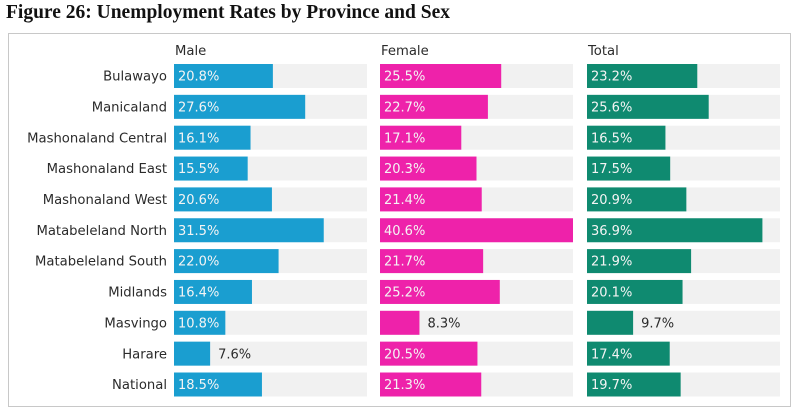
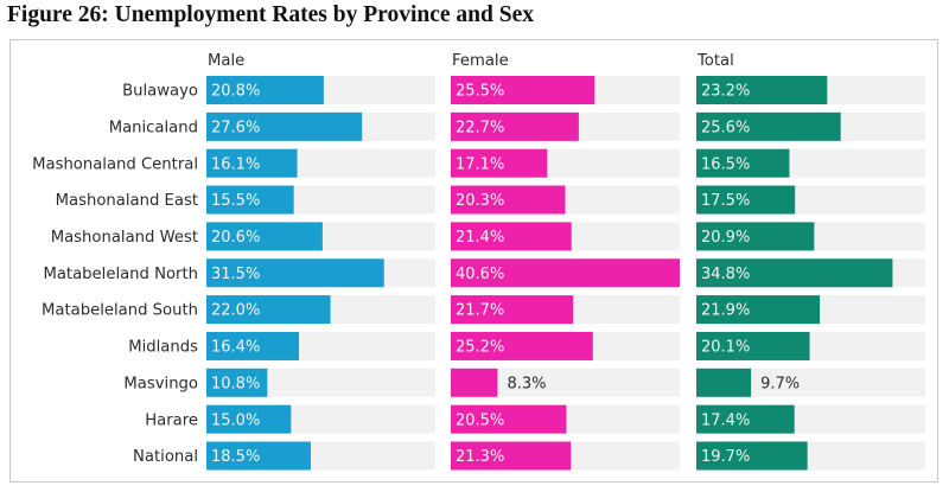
Total/Matabeleland North: 36.9% -> 34.8%
Male/Harare: 7.6% -> 15.0%
